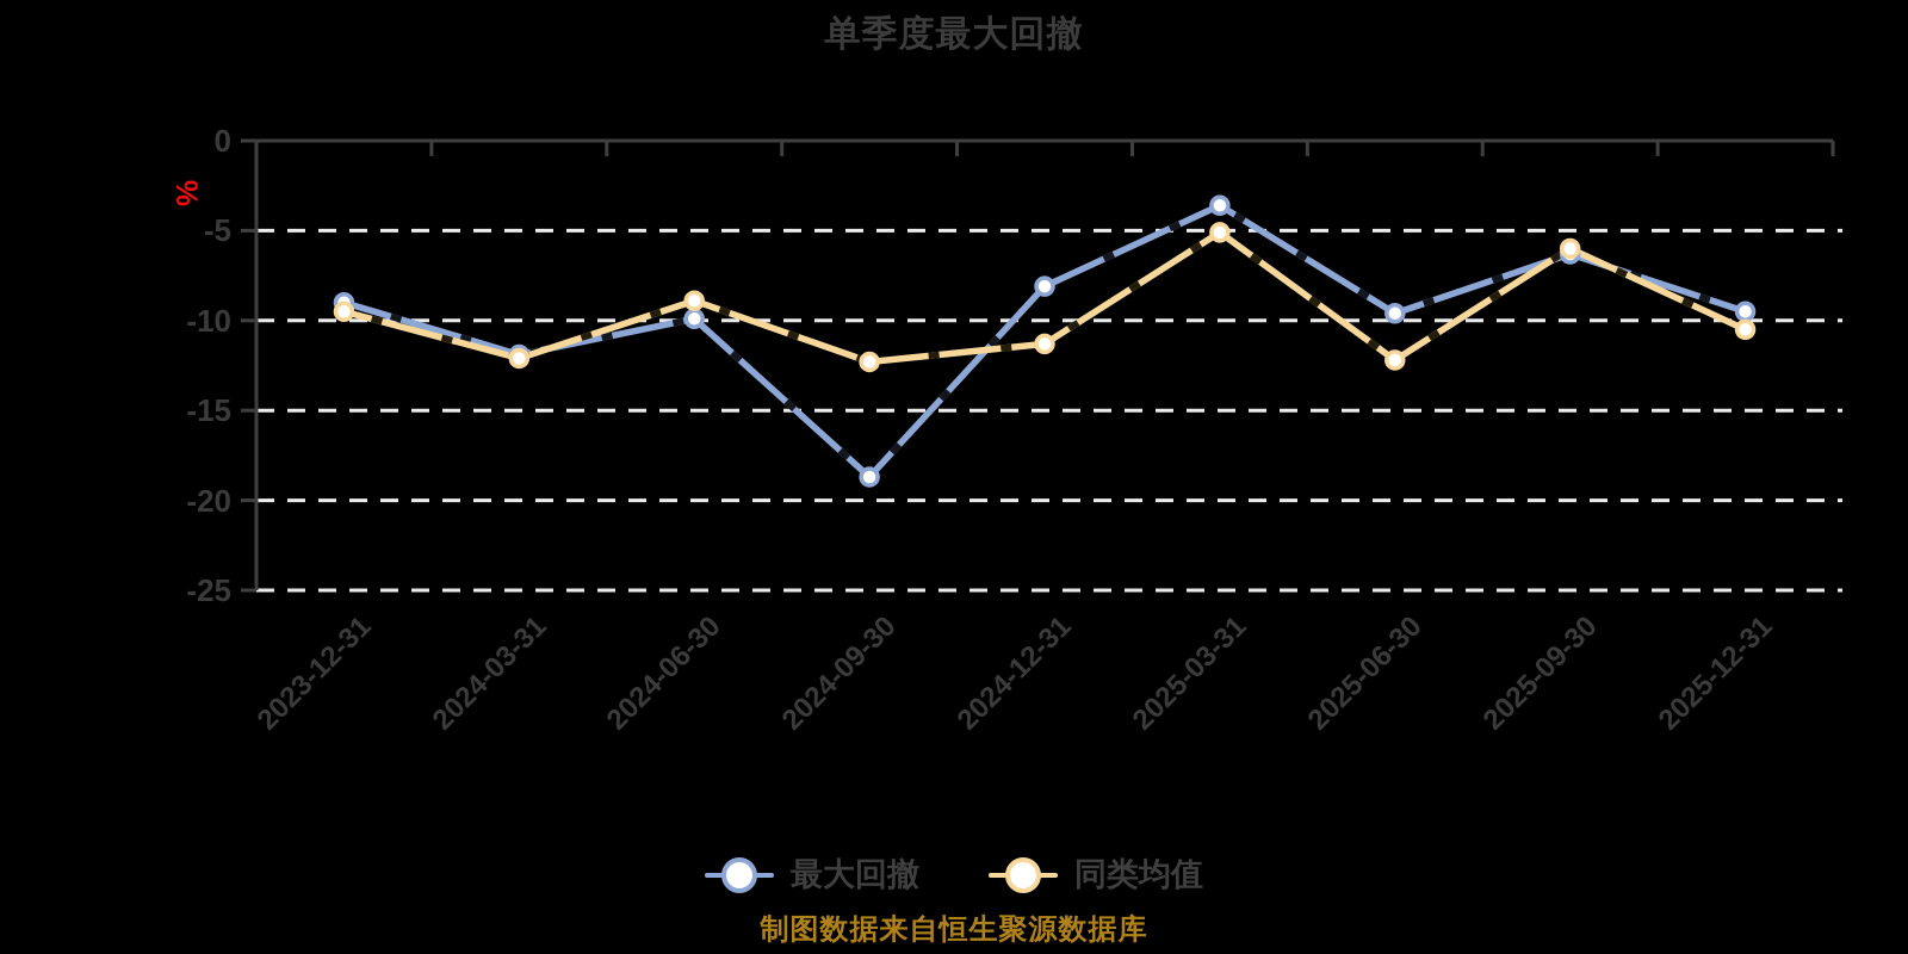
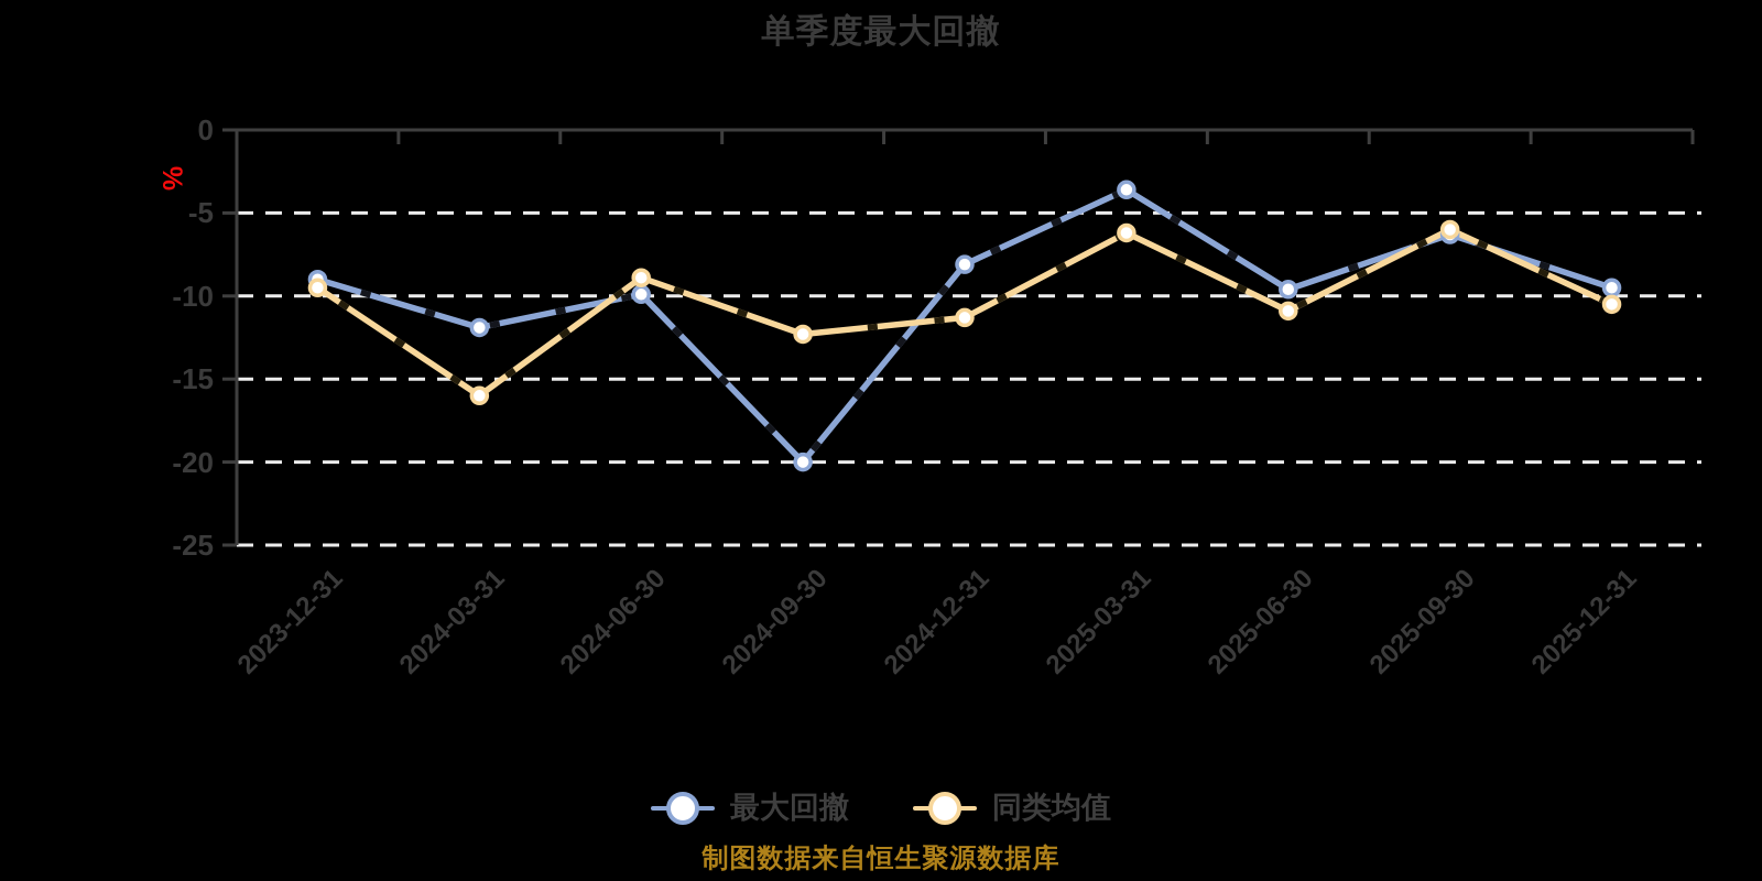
同类均值/2024-03-31: -12.1 -> -16.0
最大回撤/2024-09-30: -18.7 -> -20.0
同类均值/2025-03-31: -5.1 -> -6.2
同类均值/2025-06-30: -12.2 -> -10.9
